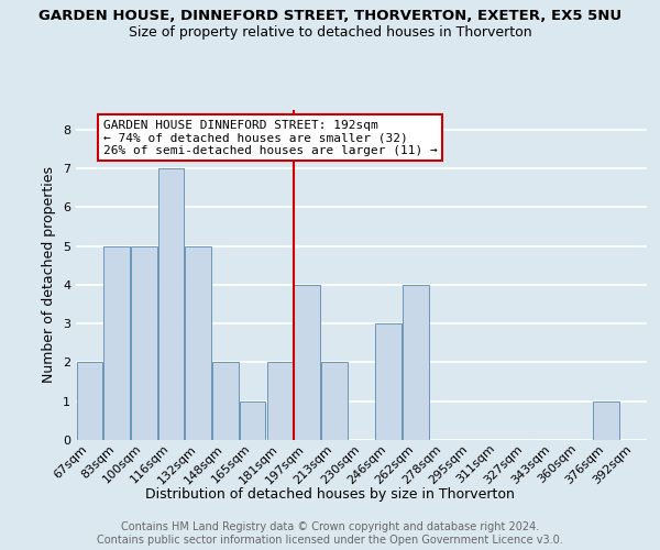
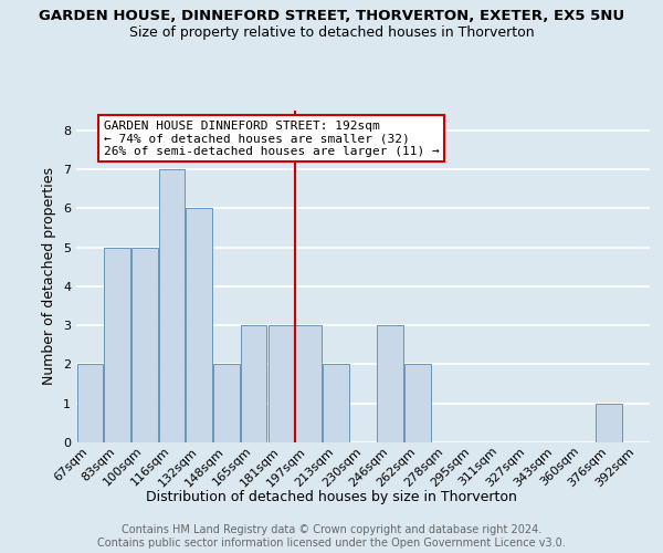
132sqm: 5 -> 6
165sqm: 1 -> 3
181sqm: 2 -> 3
197sqm: 4 -> 3
262sqm: 4 -> 2
